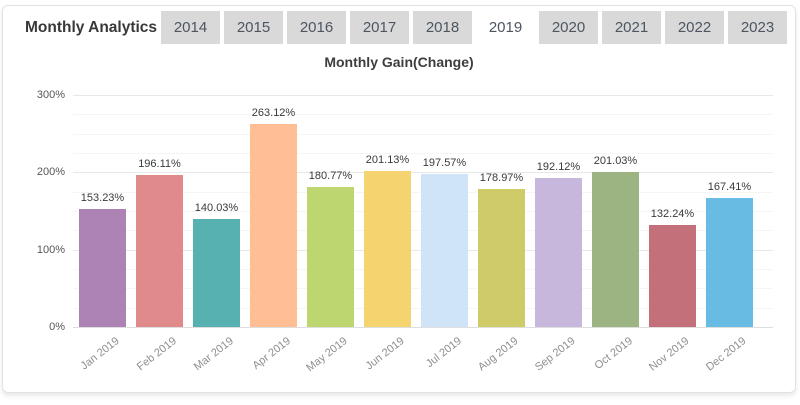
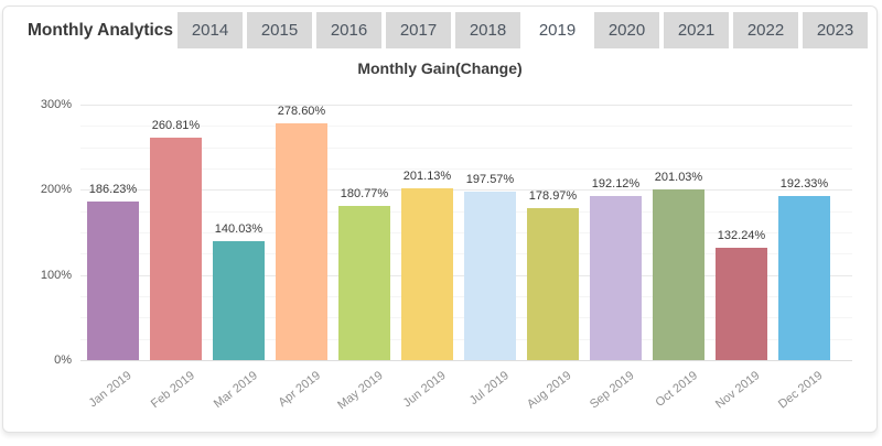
Jan 2019: 153.23% -> 186.23%
Feb 2019: 196.11% -> 260.81%
Apr 2019: 263.12% -> 278.60%
Dec 2019: 167.41% -> 192.33%
